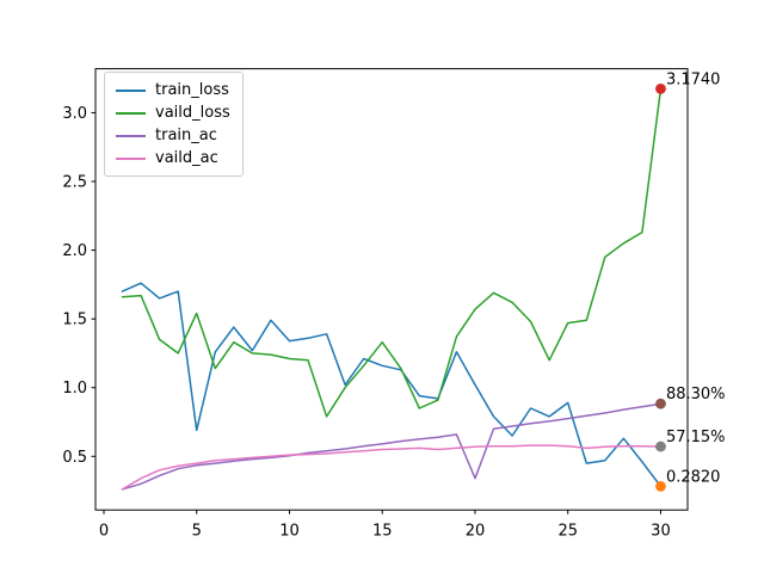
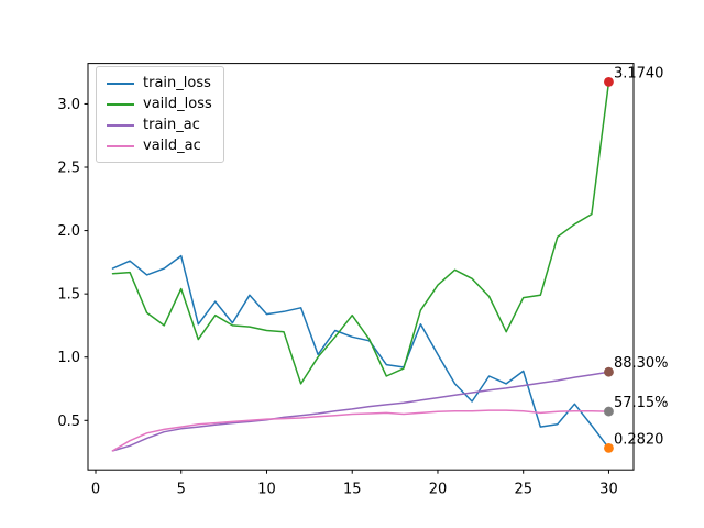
train_loss/5: 0.69 -> 1.80
train_ac/20: 0.34 -> 0.68
